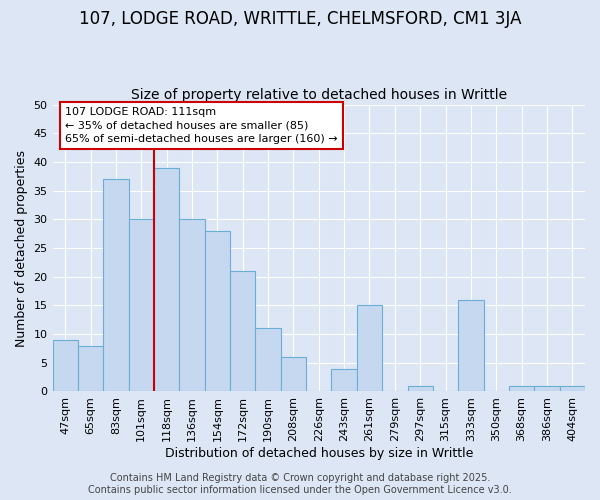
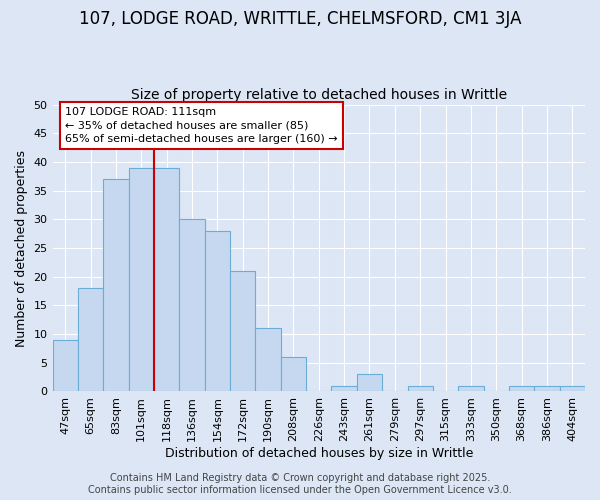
65sqm: 8 -> 18
101sqm: 30 -> 39
243sqm: 4 -> 1
261sqm: 15 -> 3
333sqm: 16 -> 1
